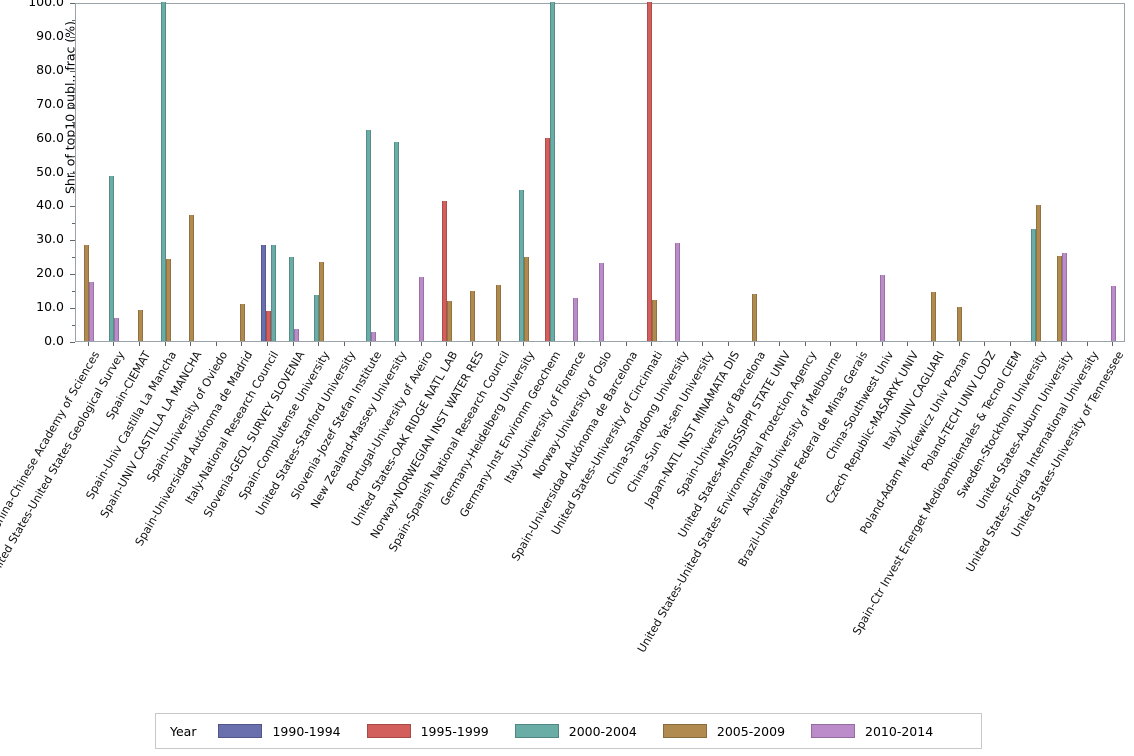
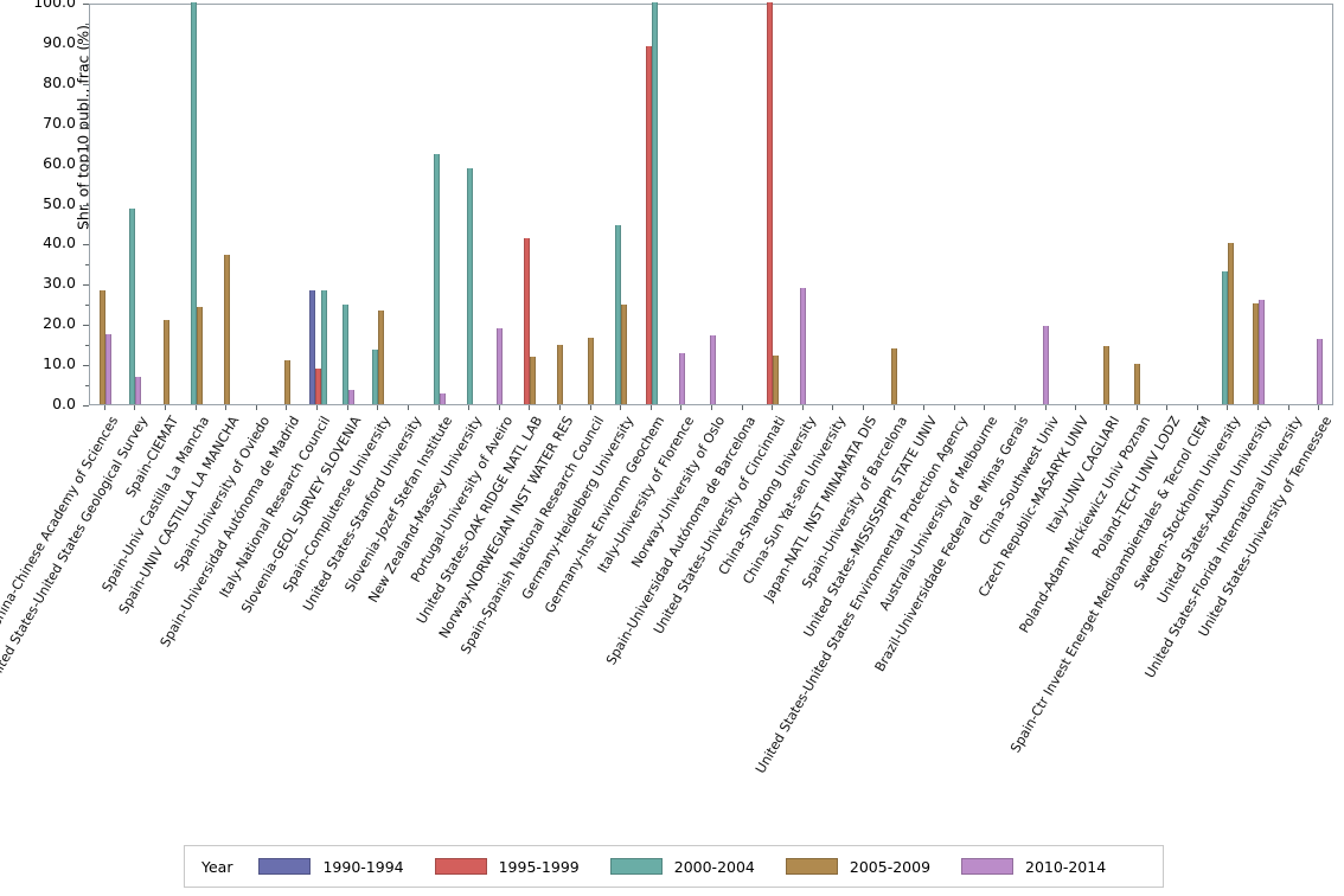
2005-2009/Spain-CIEMAT: 9 -> 21
1995-1999/Germany-Inst Environm Geochem: 60 -> 89
2010-2014/Norway-University of Oslo: 23 -> 17
